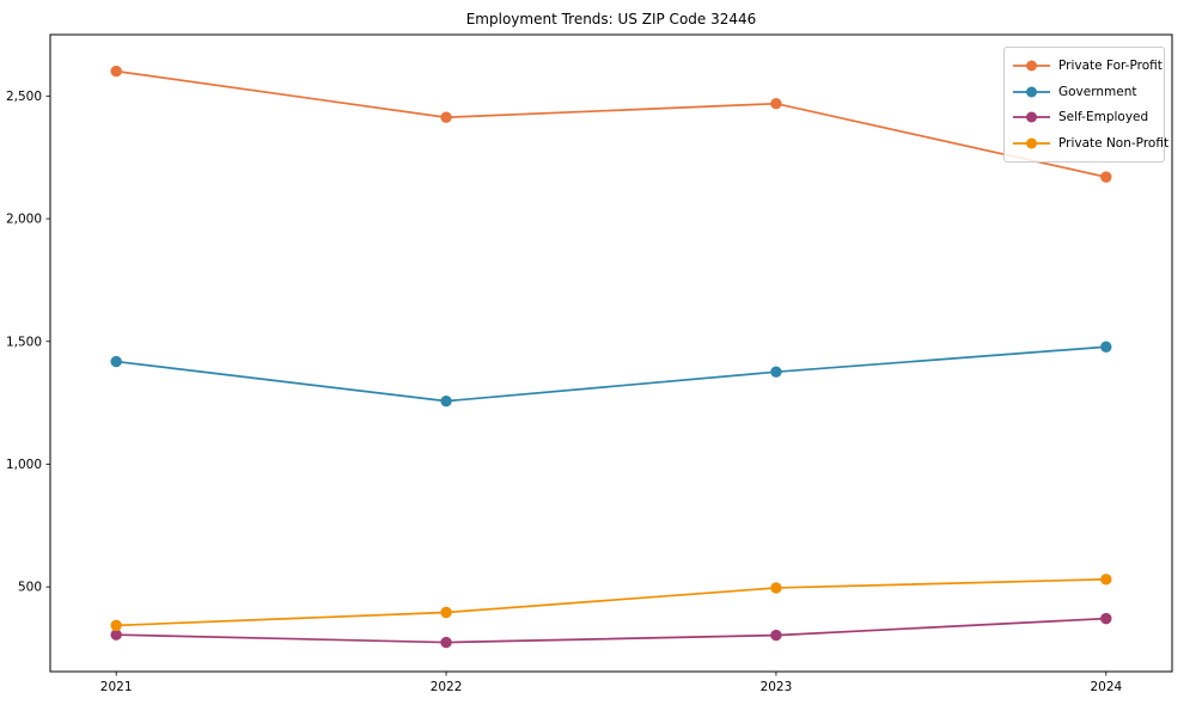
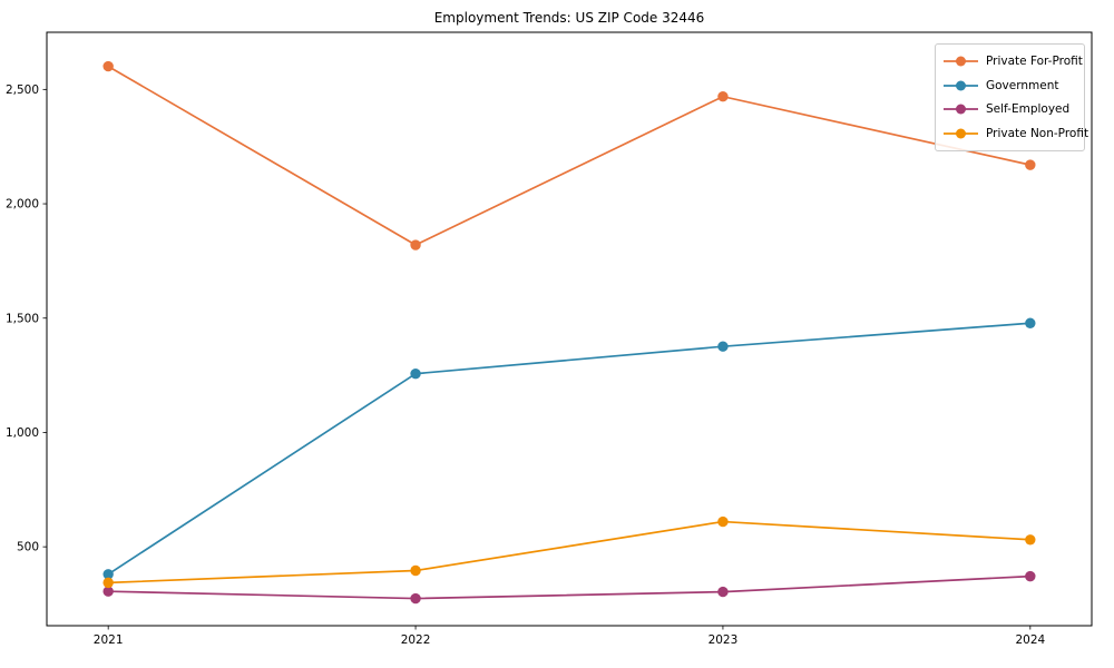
Government/2021: 1420 -> 380
Private For-Profit/2022: 2410 -> 1820
Private Non-Profit/2023: 500 -> 610
